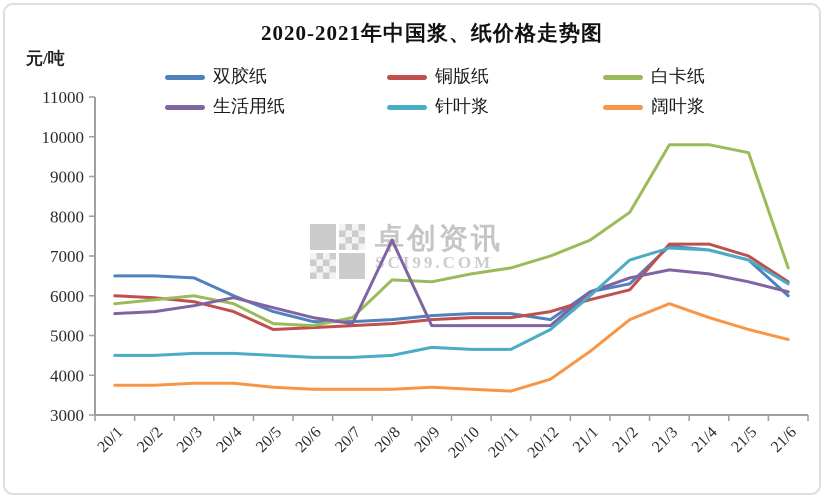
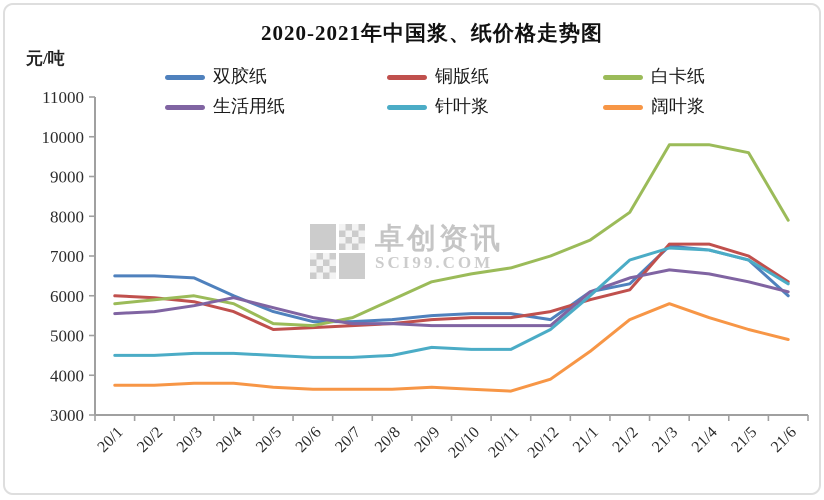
白卡纸/20/8: 6400 -> 5900
生活用纸/20/8: 7400 -> 5300
白卡纸/21/6: 6700 -> 7900
